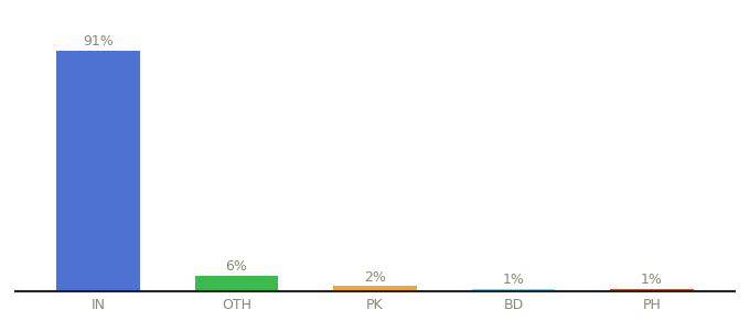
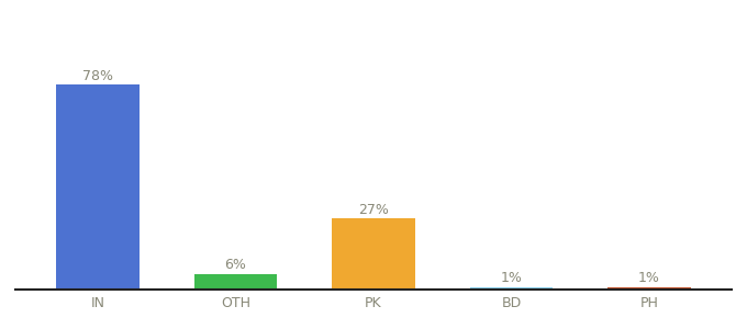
IN: 91% -> 78%
PK: 2% -> 27%
